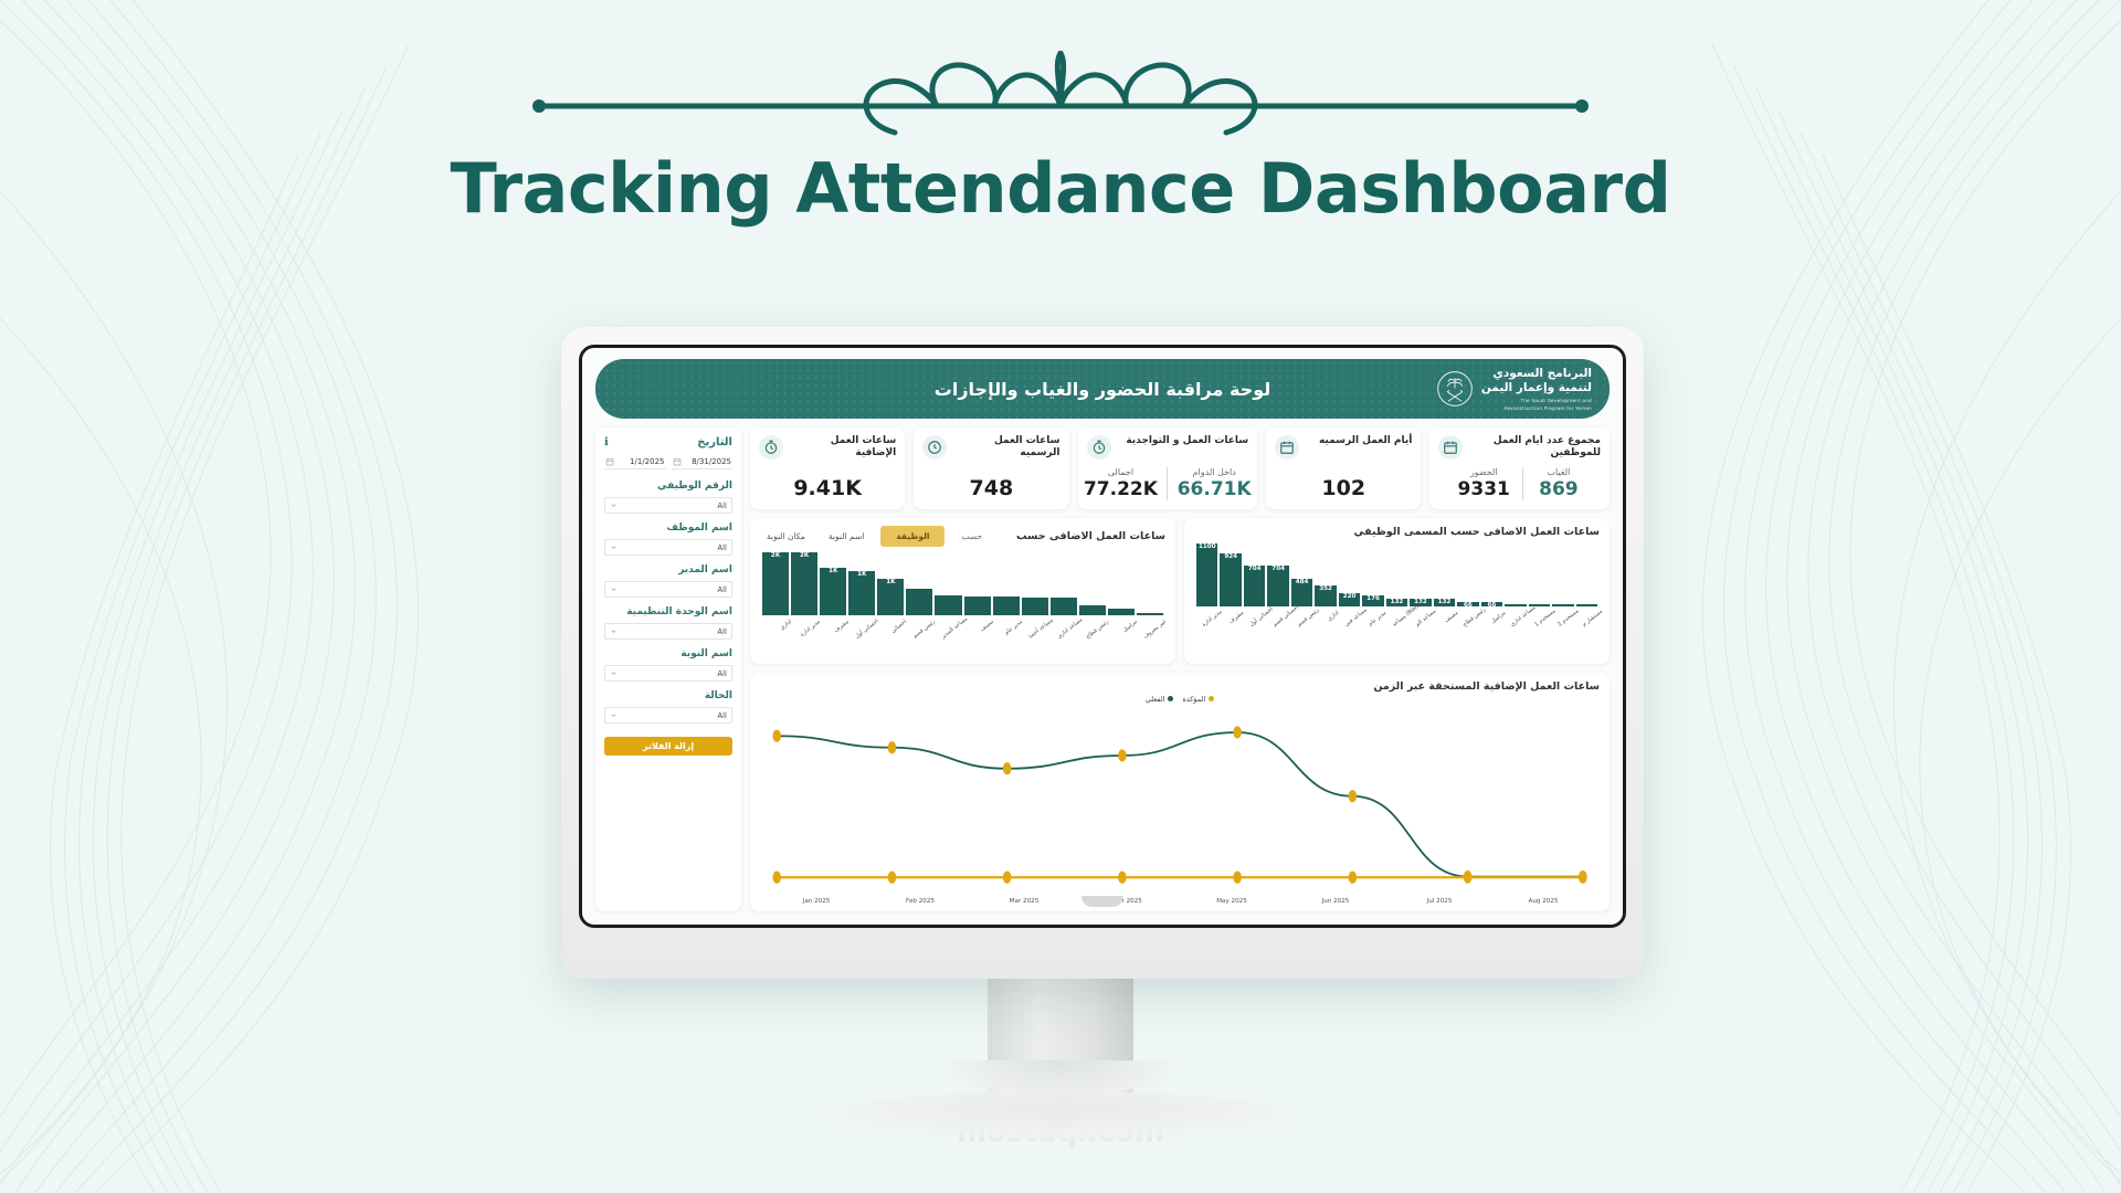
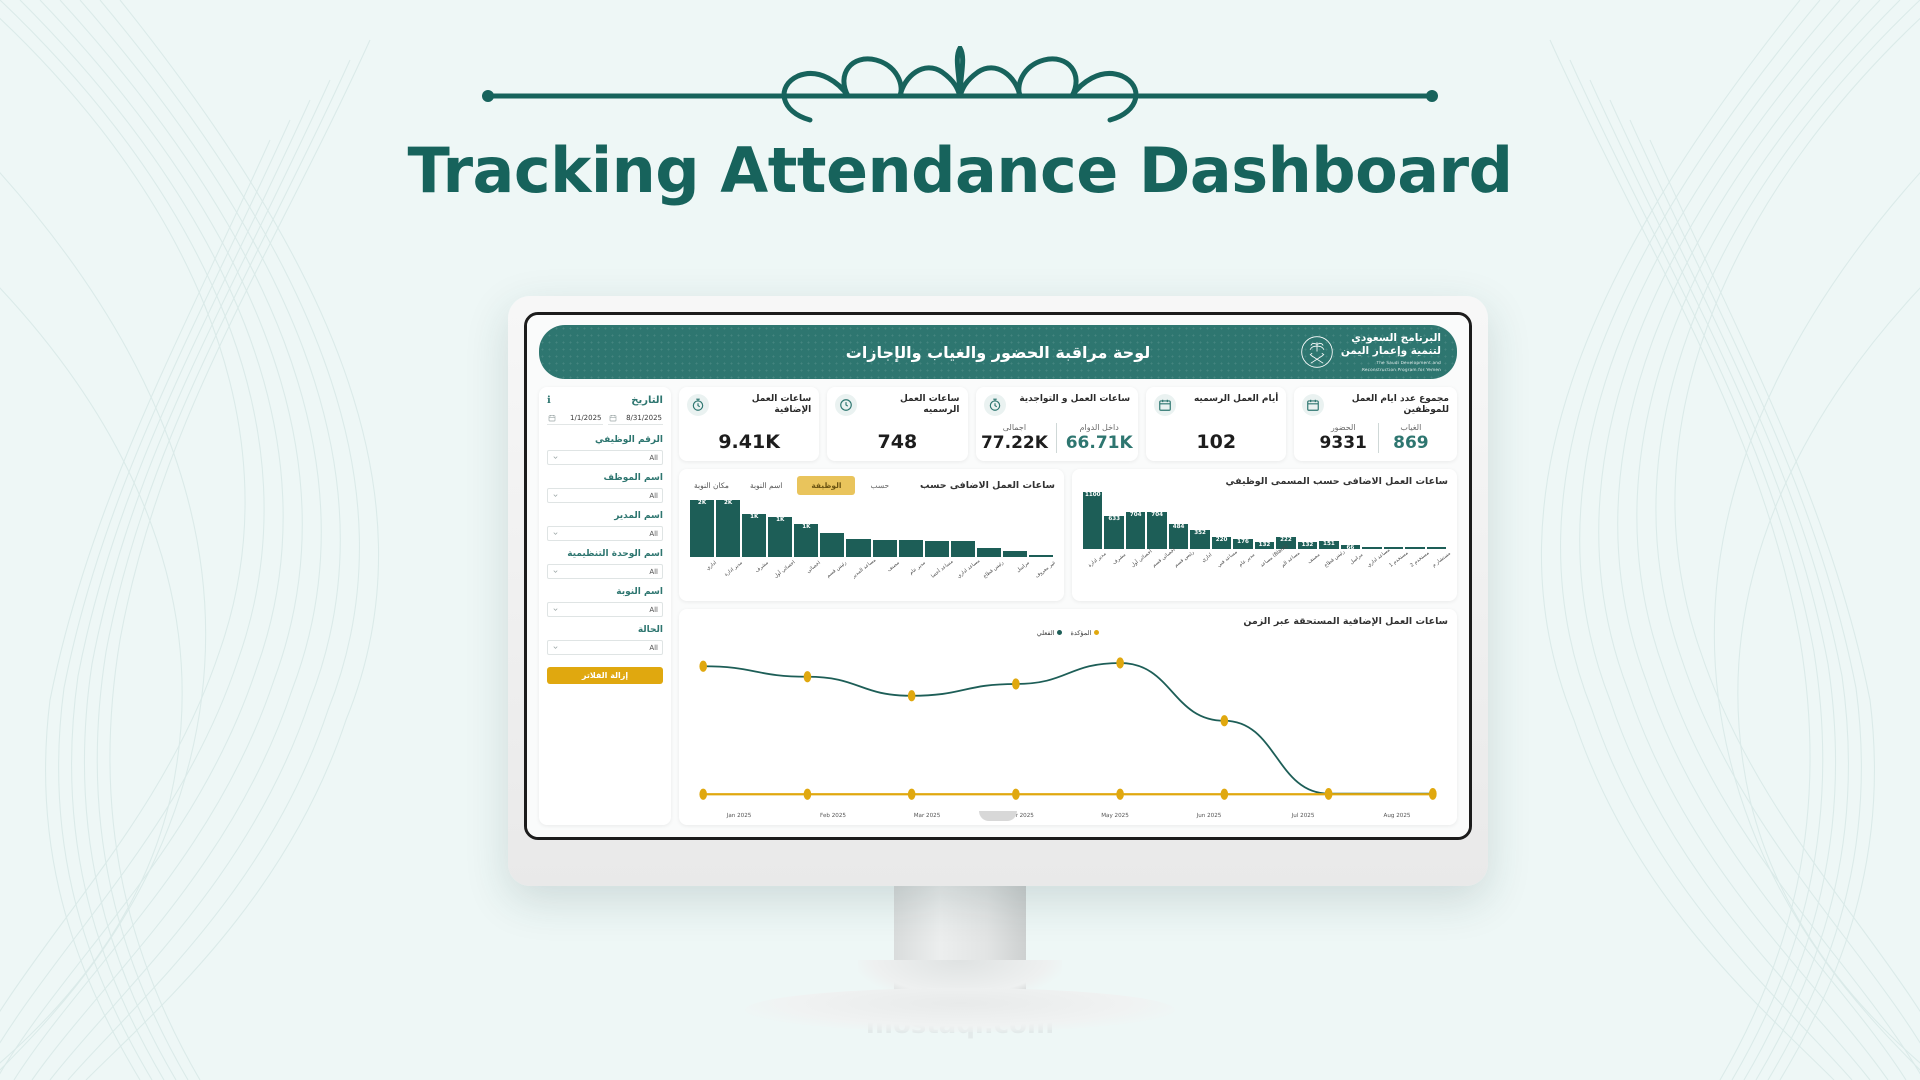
ساعات العمل الاضافى حسب المسمى الوظيفي/مشرف: 924 -> 633
ساعات العمل الاضافى حسب المسمى الوظيفي/مساعد الم: 132 -> 222
ساعات العمل الاضافى حسب المسمى الوظيفي/رئيس قطاع: 66 -> 151
